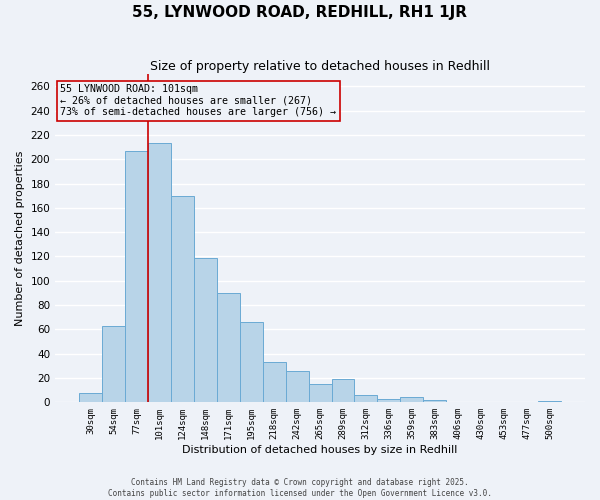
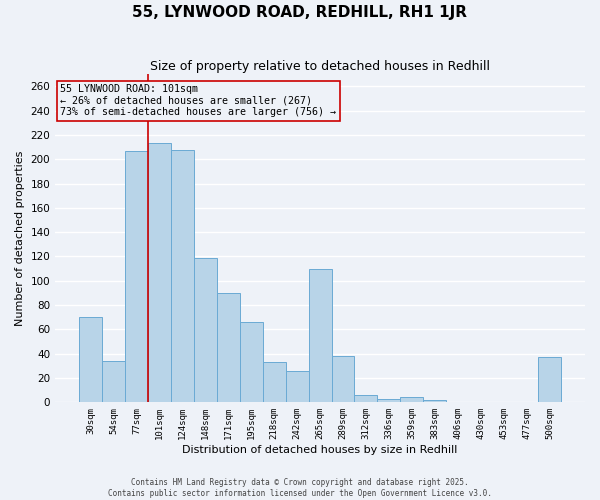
30sqm: 8 -> 70
54sqm: 63 -> 34
124sqm: 170 -> 208
265sqm: 15 -> 110
289sqm: 19 -> 38
500sqm: 1 -> 37
